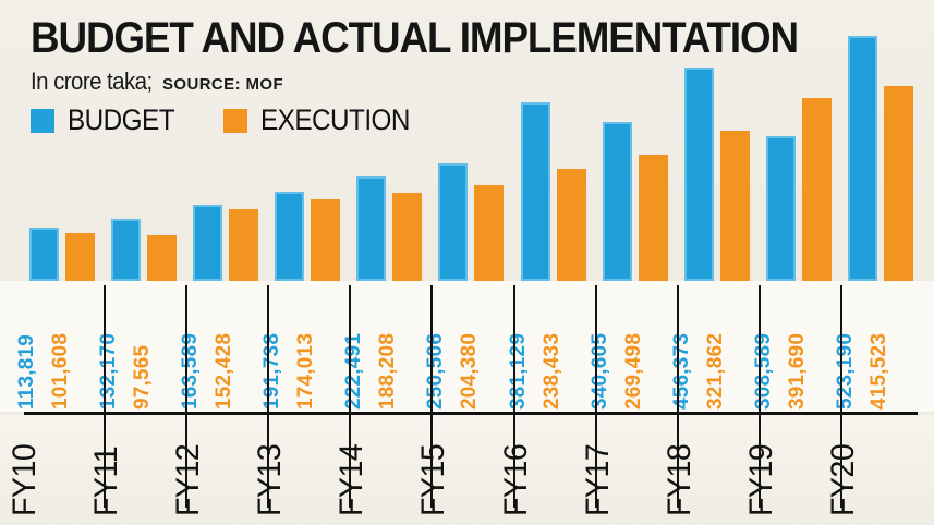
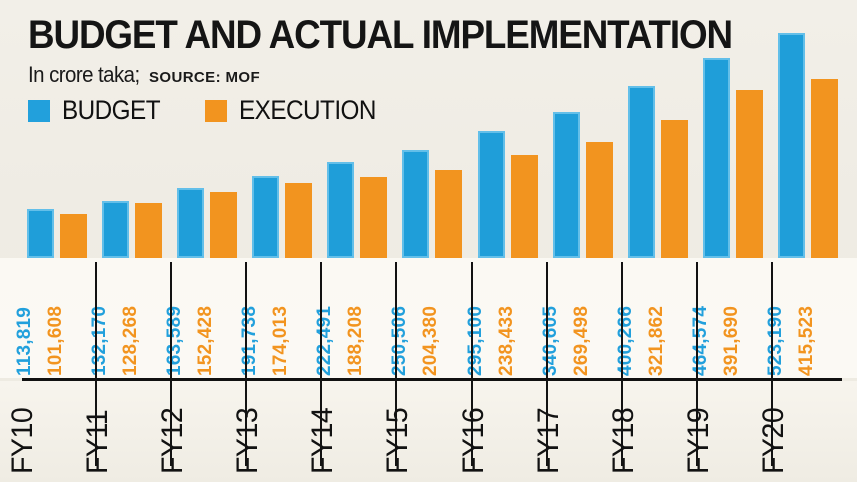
EXECUTION/FY11: 97,565 -> 128,268
BUDGET/FY16: 381,129 -> 295,100
BUDGET/FY18: 456,373 -> 400,266
BUDGET/FY19: 308,589 -> 464,574
